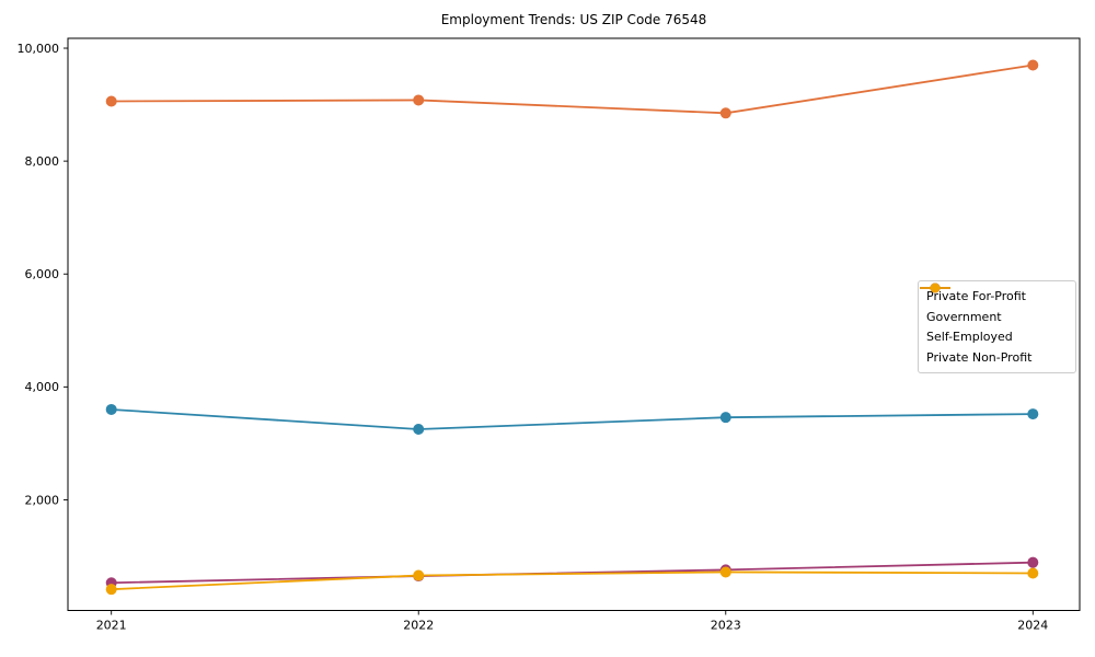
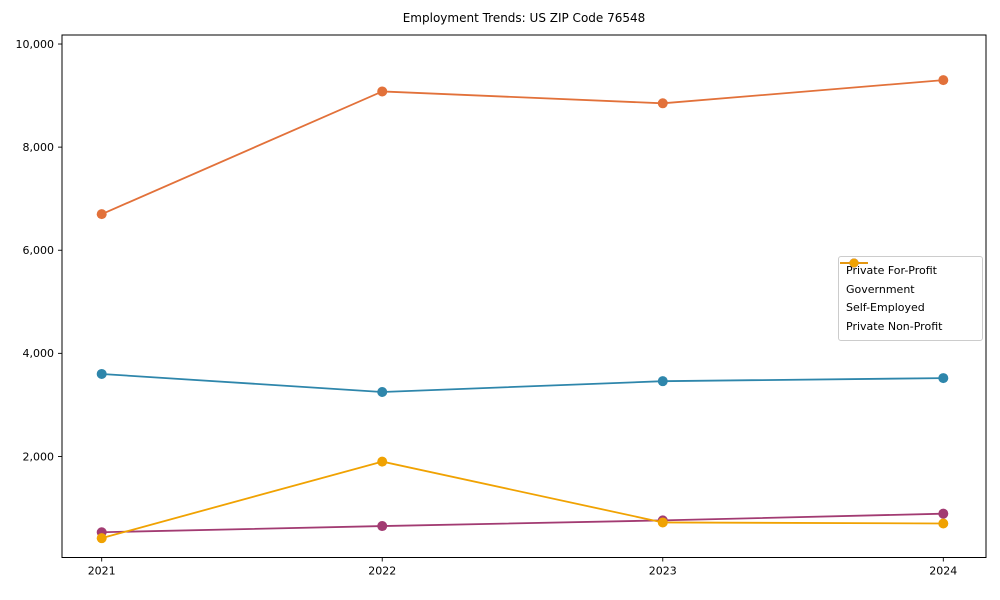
Private For-Profit/2021: 9100 -> 6700
Private Non-Profit/2022: 700 -> 1900
Private For-Profit/2024: 9700 -> 9300
